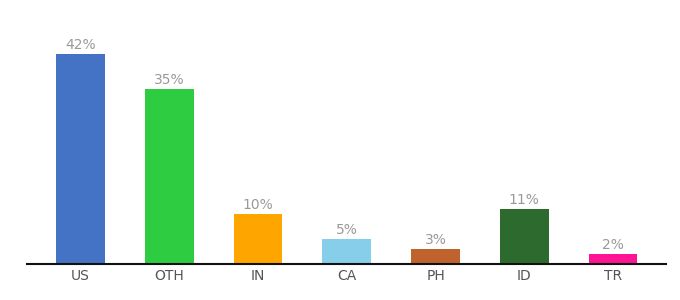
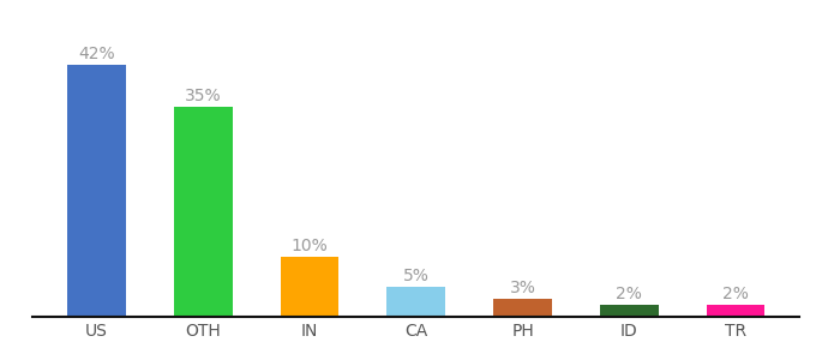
ID: 11% -> 2%
